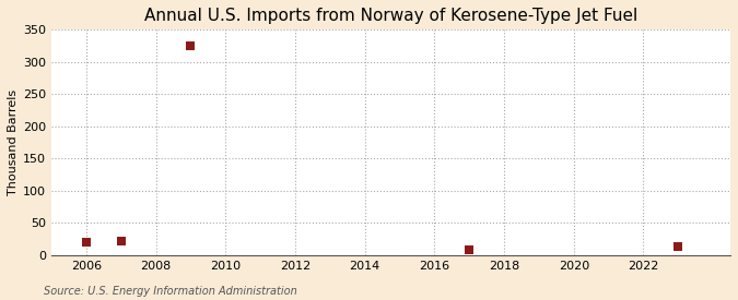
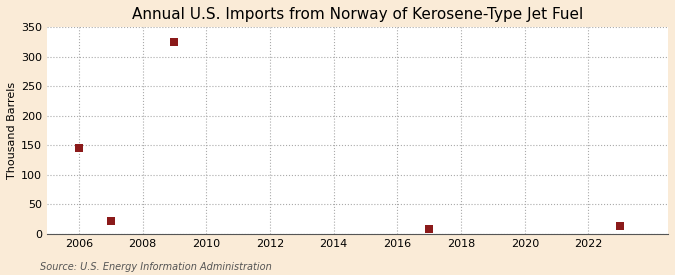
2006: 20 -> 146
